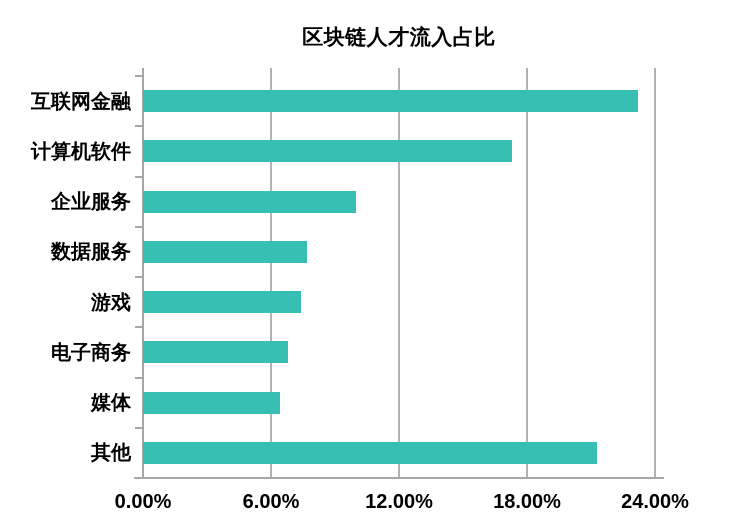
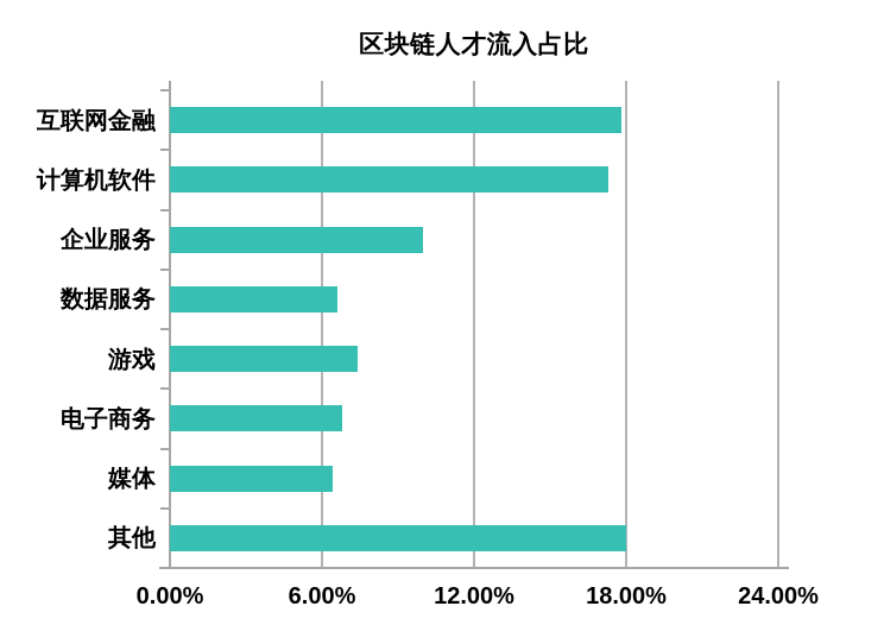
互联网金融: 23.2% -> 17.8%
数据服务: 7.7% -> 6.6%
其他: 21.3% -> 18.0%
